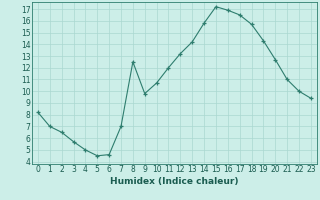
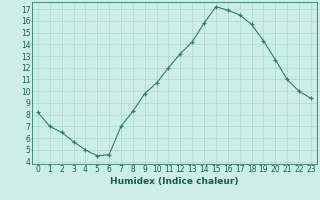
8: 12.5 -> 8.3
